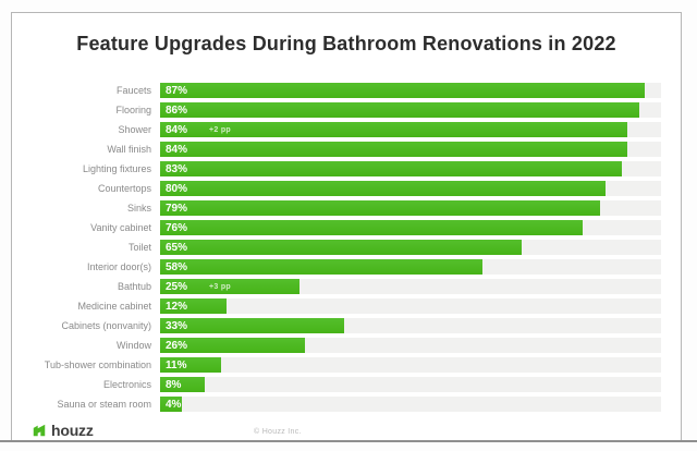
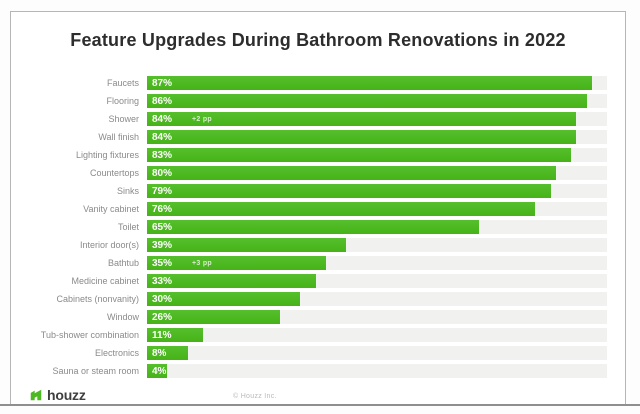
Interior door(s): 58% -> 39%
Bathtub: 25% -> 35%
Medicine cabinet: 12% -> 33%
Cabinets (nonvanity): 33% -> 30%
